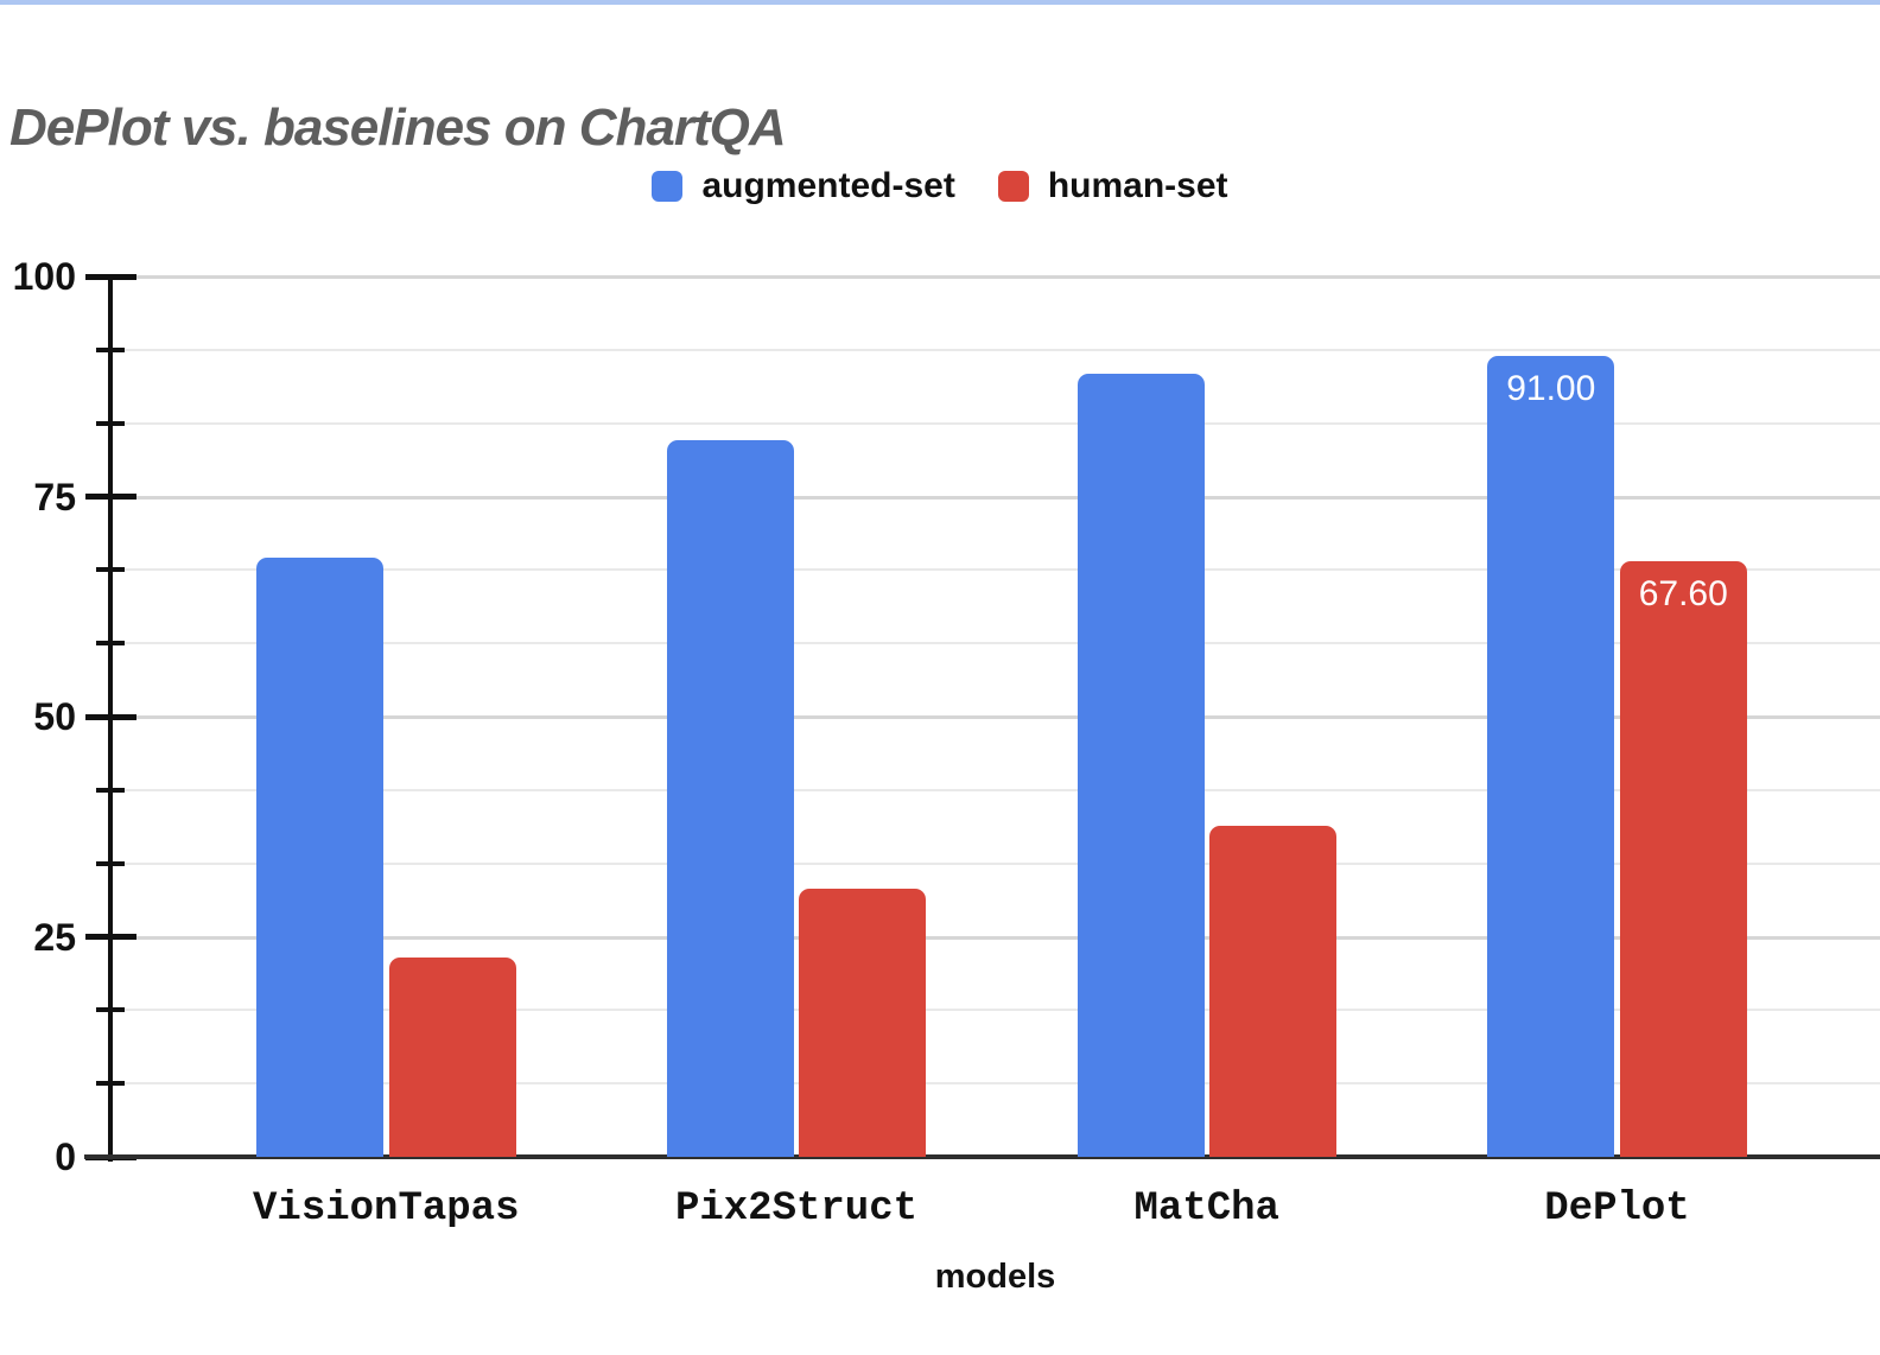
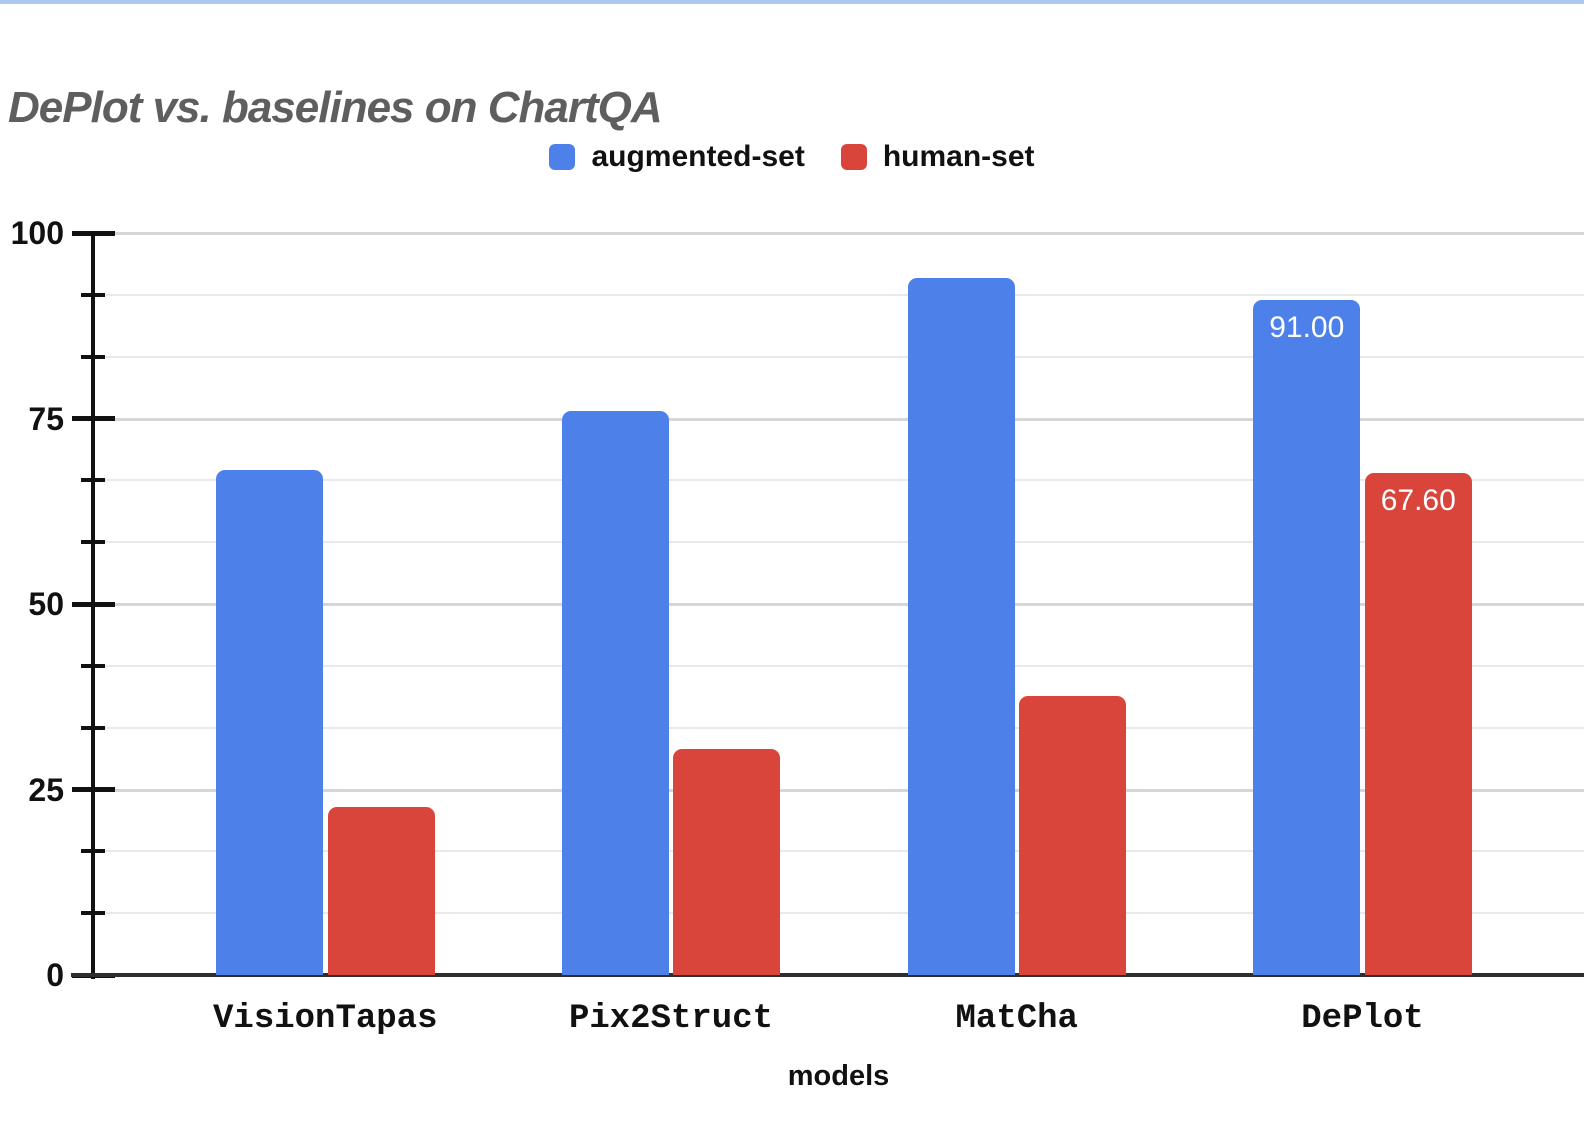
augmented-set/Pix2Struct: 81 -> 76
augmented-set/MatCha: 89 -> 94
